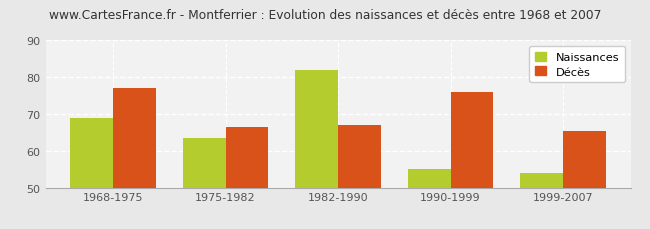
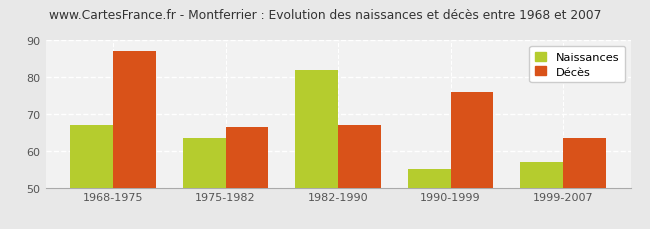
Naissances/1968-1975: 69.0 -> 67.0
Décès/1968-1975: 77.0 -> 87.0
Naissances/1999-2007: 54.0 -> 57.0
Décès/1999-2007: 65.5 -> 63.5
